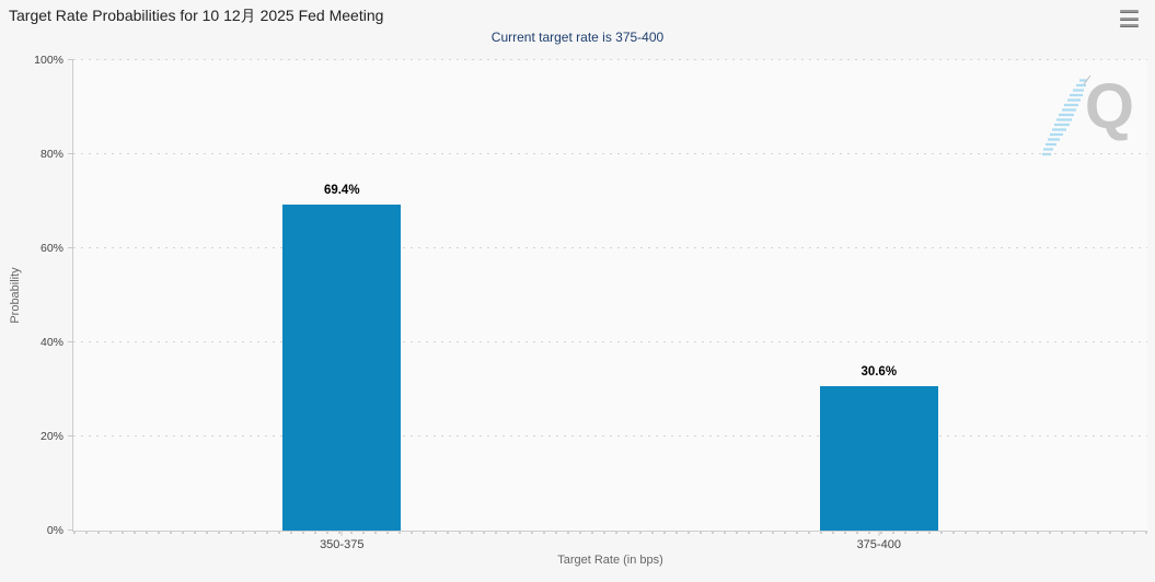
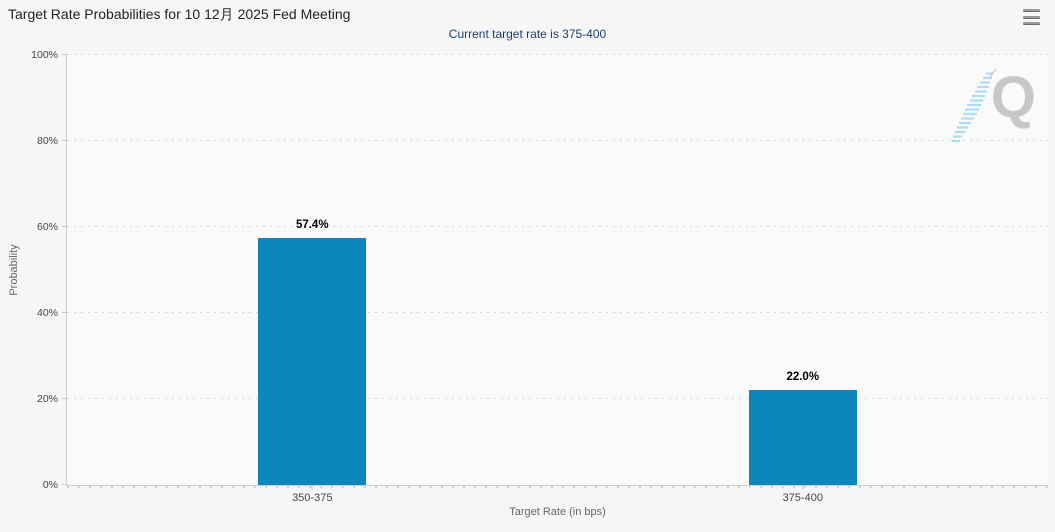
350-375: 69.4% -> 57.4%
375-400: 30.6% -> 22.0%
